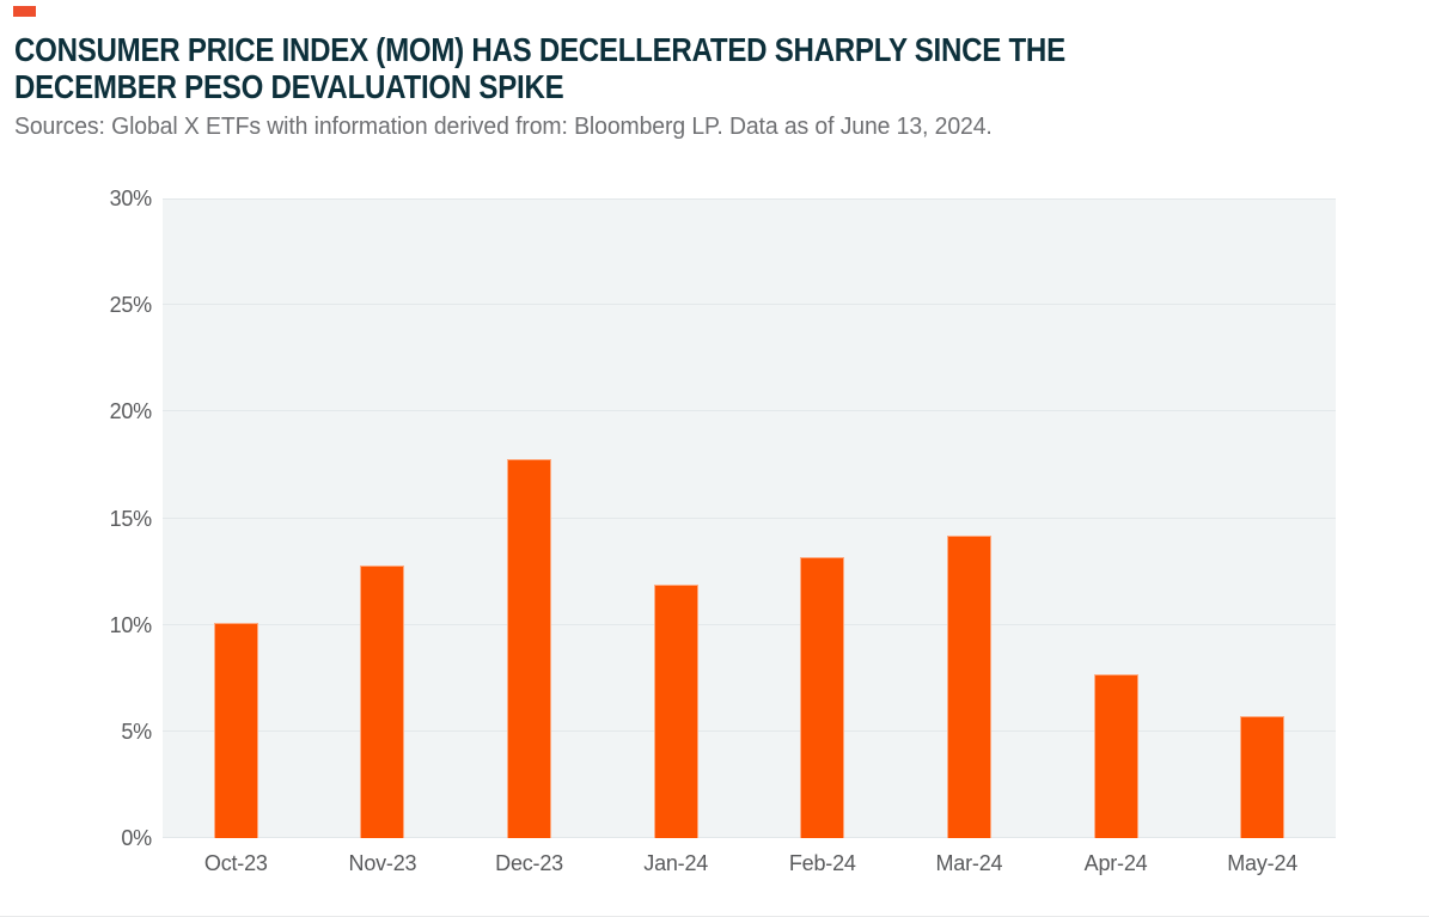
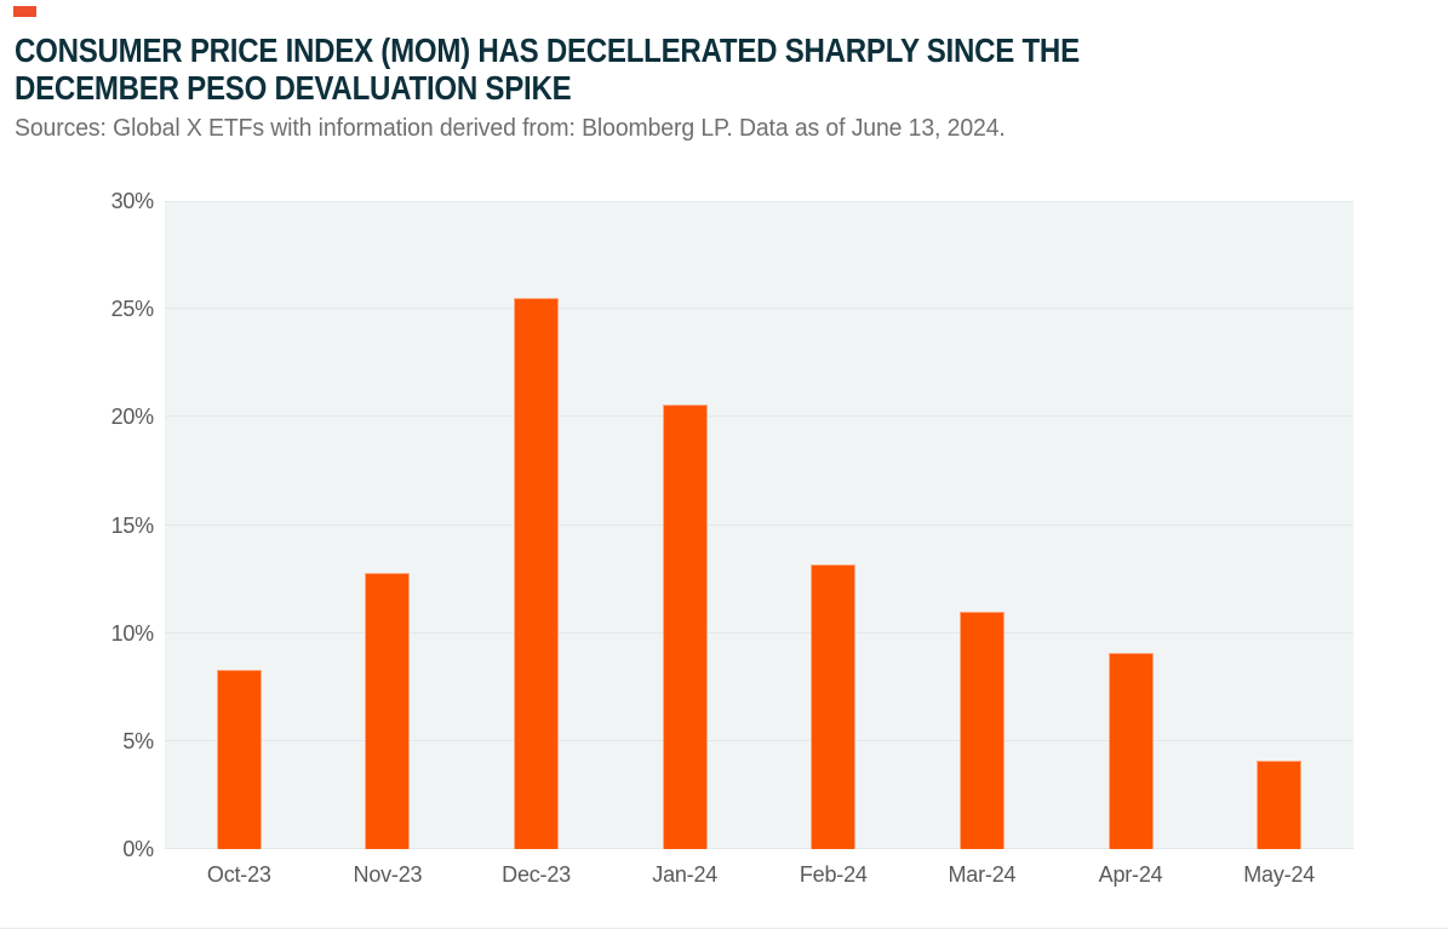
Oct-23: 10.1% -> 8.3%
Dec-23: 17.8% -> 25.5%
Jan-24: 11.9% -> 20.6%
Mar-24: 14.2% -> 11.0%
Apr-24: 7.7% -> 9.1%
May-24: 5.7% -> 4.1%
